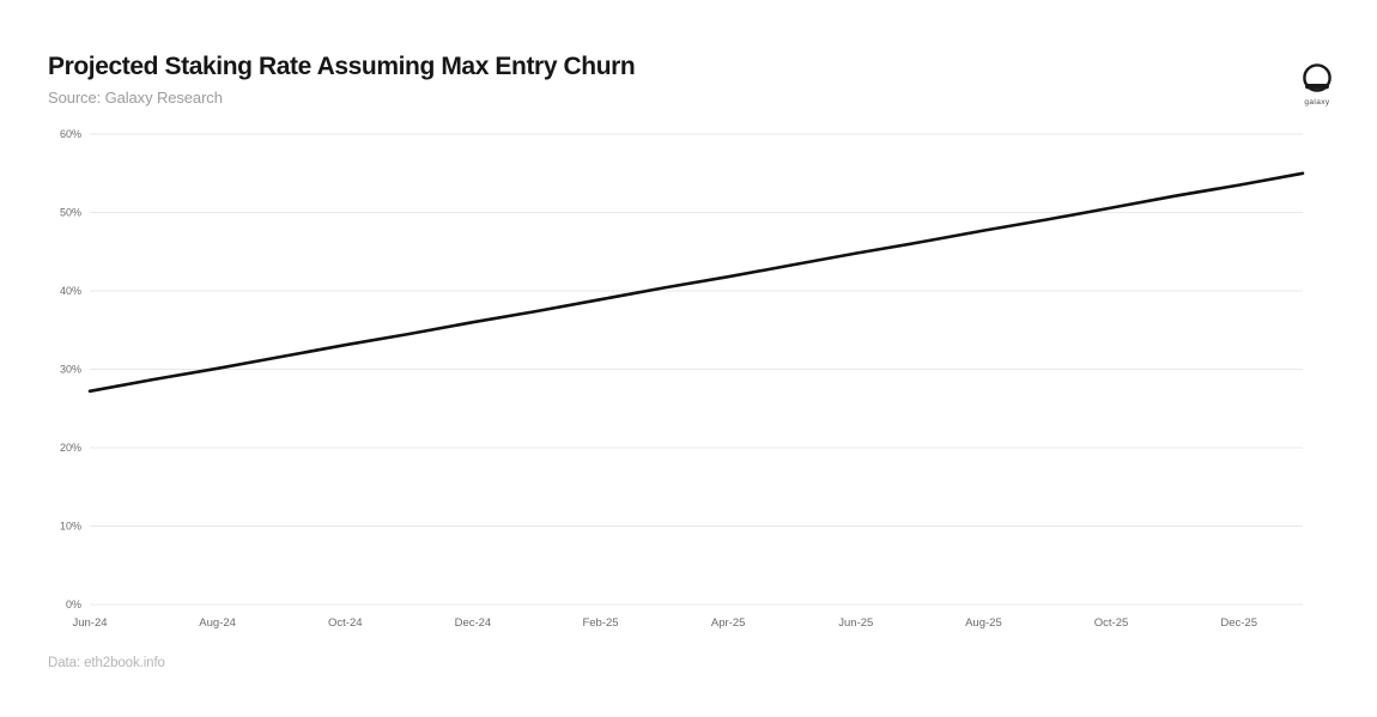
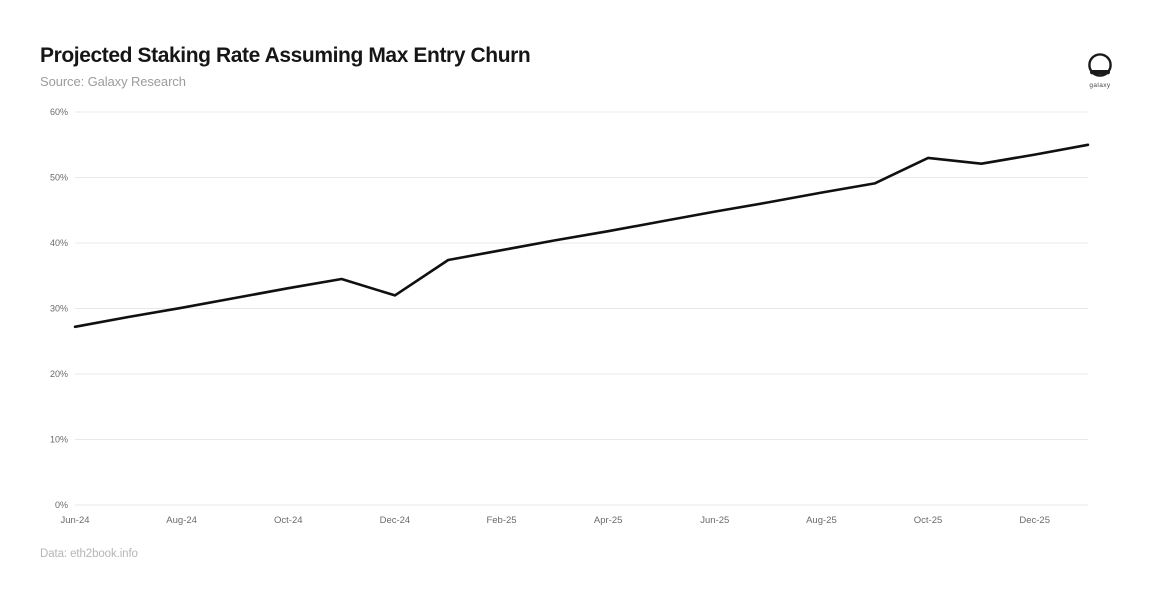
Dec-24: 36% -> 32%
Oct-25: 51% -> 53%
